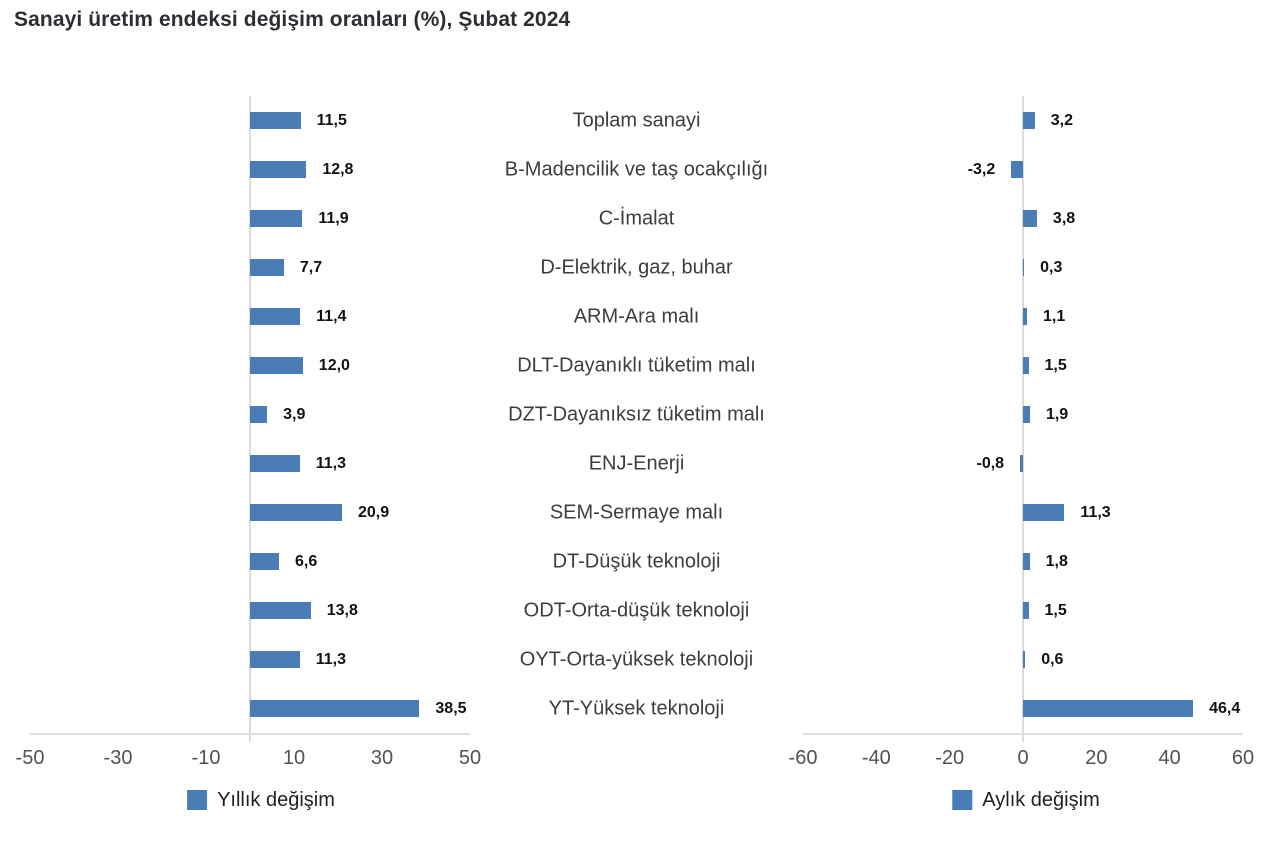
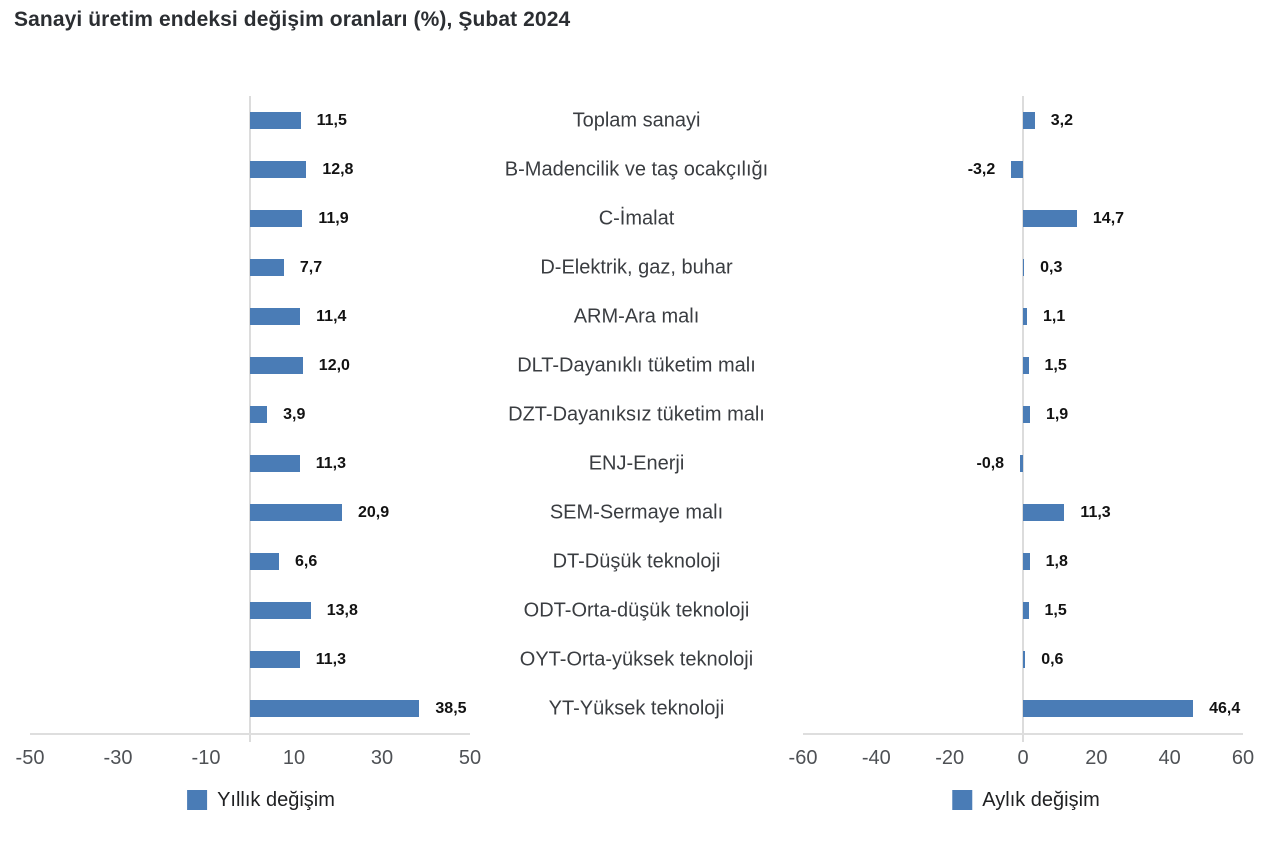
Aylık değişim/C-İmalat: 3,8 -> 14,7
